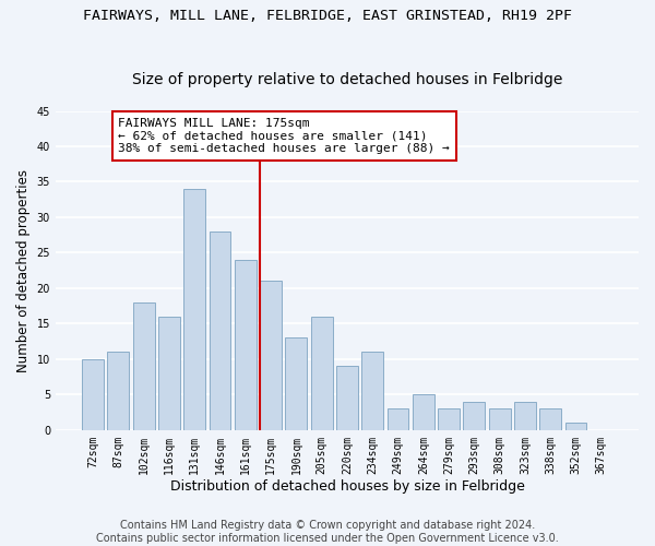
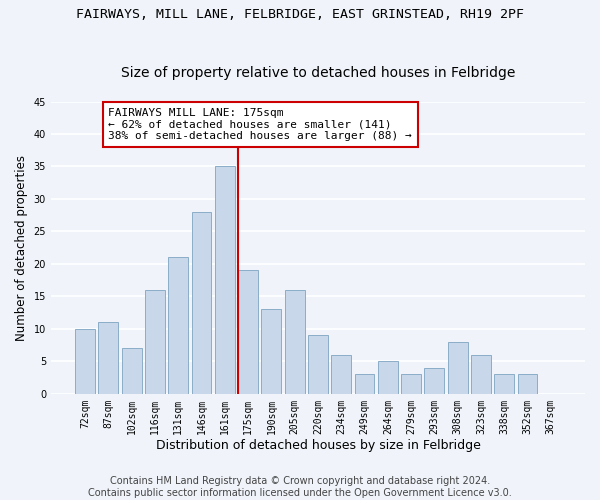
102sqm: 18 -> 7
131sqm: 34 -> 21
161sqm: 24 -> 35
175sqm: 21 -> 19
234sqm: 11 -> 6
308sqm: 3 -> 8
323sqm: 4 -> 6
352sqm: 1 -> 3
